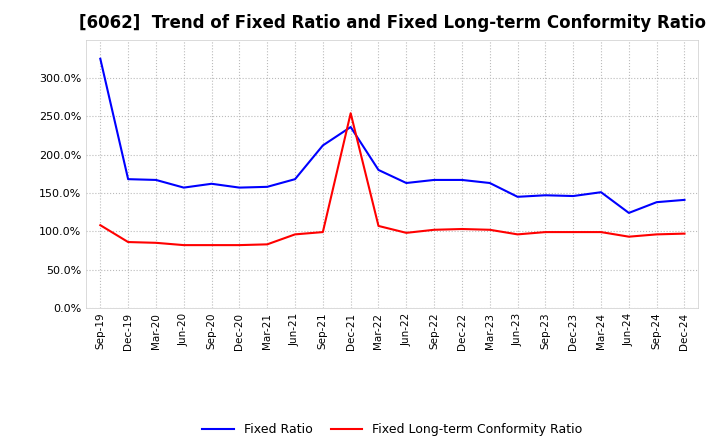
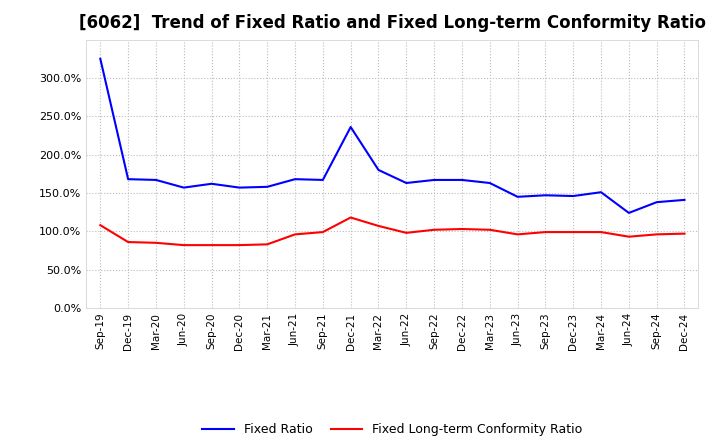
Fixed Ratio/Sep-21: 212% -> 167%
Fixed Long-term Conformity Ratio/Dec-21: 254% -> 118%
